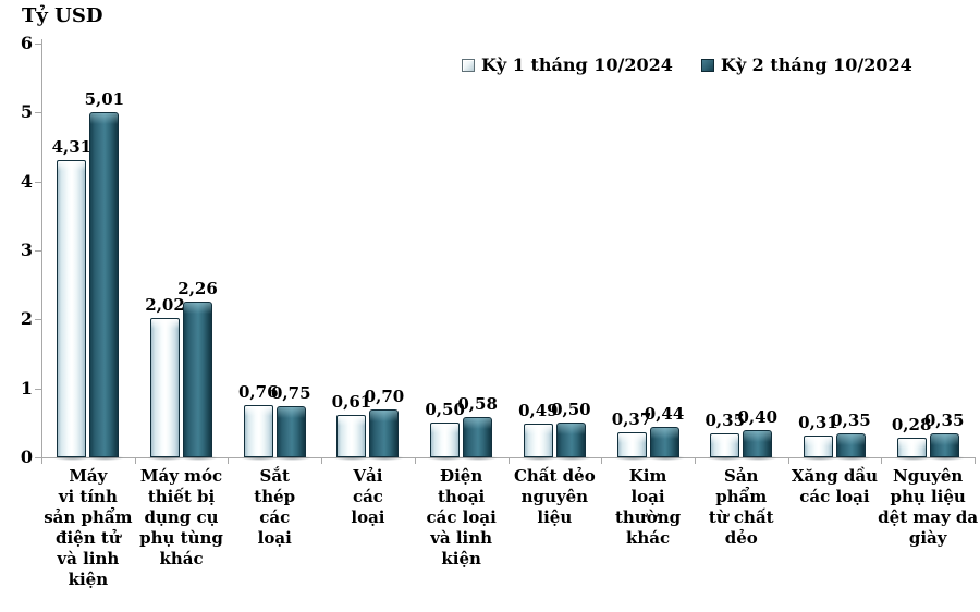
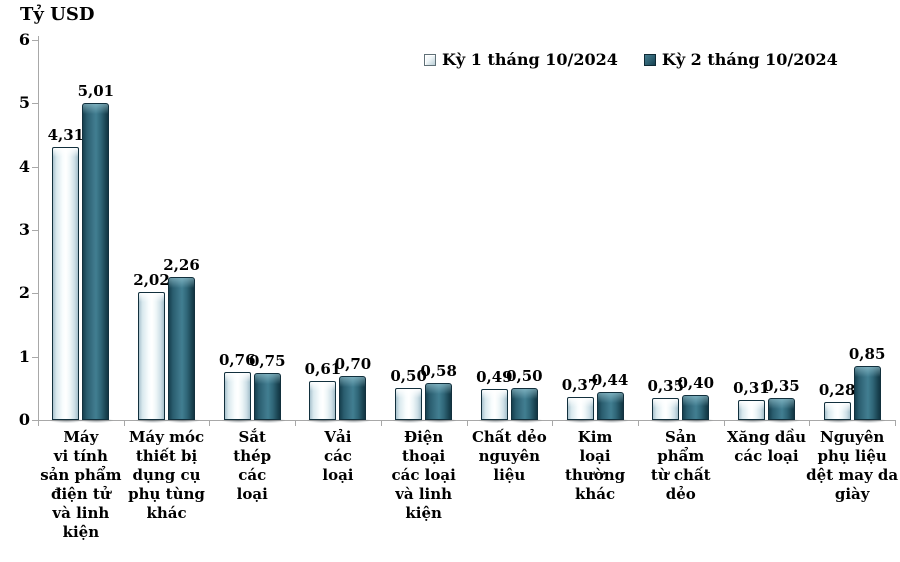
Kỳ 2 tháng 10/2024/Nguyên phụ liệu dệt may da giày: 0,35 -> 0,85
